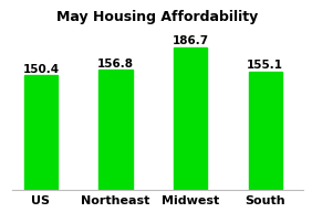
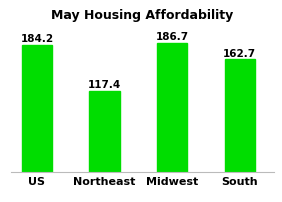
US: 150.4 -> 184.2
Northeast: 156.8 -> 117.4
South: 155.1 -> 162.7
